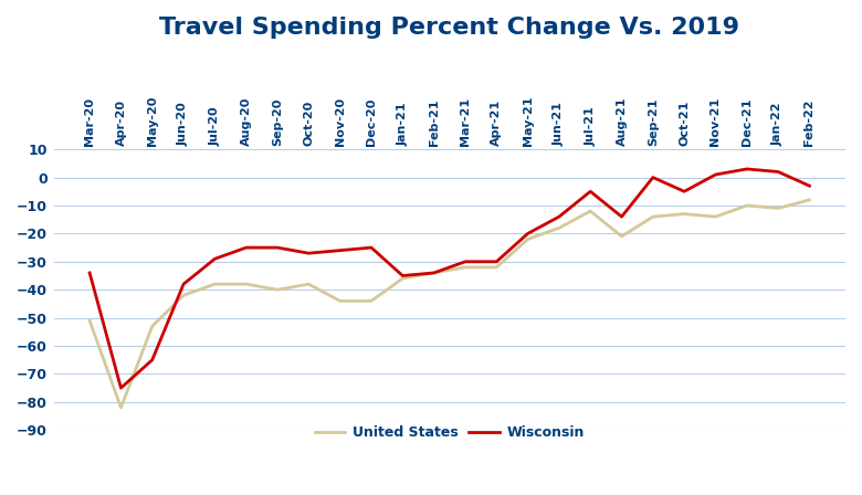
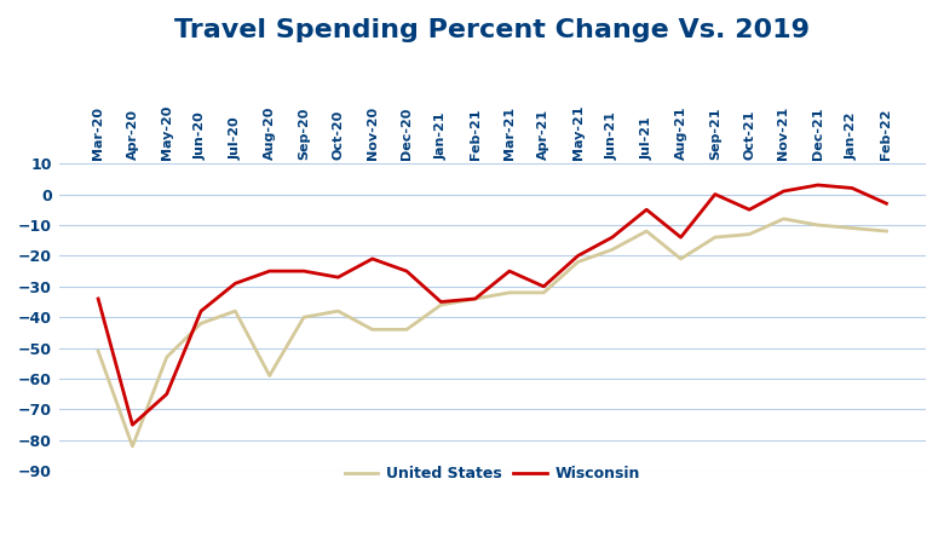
United States/Aug-20: -38 -> -59
Wisconsin/Nov-20: -26 -> -21
Wisconsin/Mar-21: -30 -> -25
United States/Nov-21: -14 -> -8
United States/Feb-22: -8 -> -12
